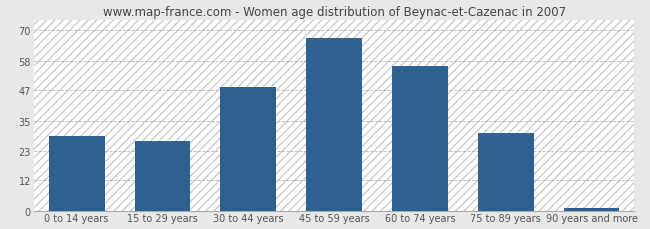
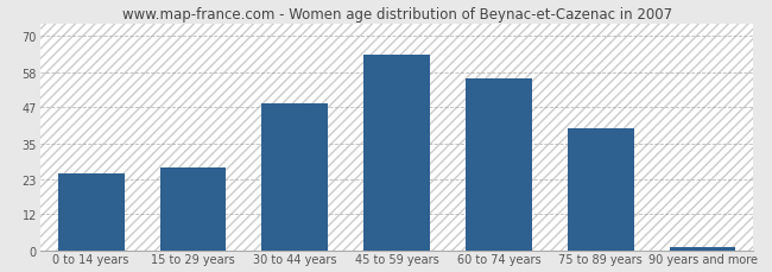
0 to 14 years: 29 -> 25
45 to 59 years: 67 -> 64
75 to 89 years: 30 -> 40
